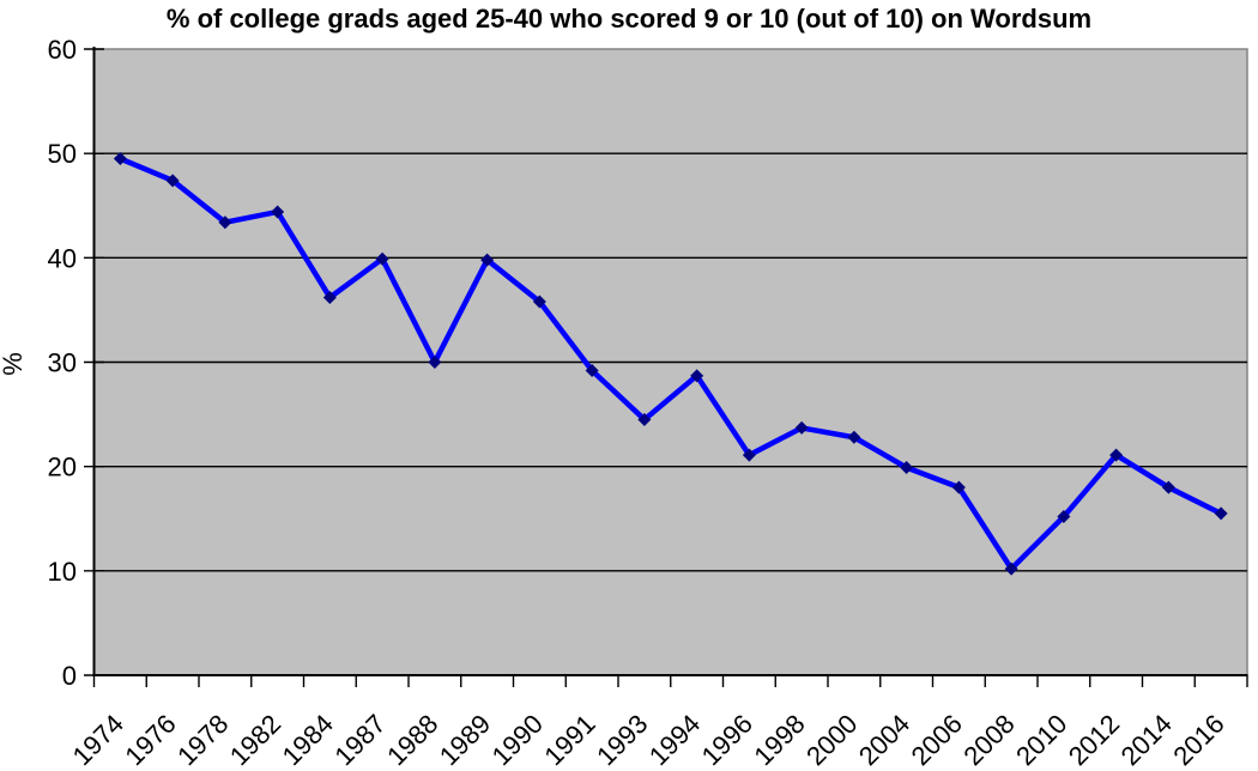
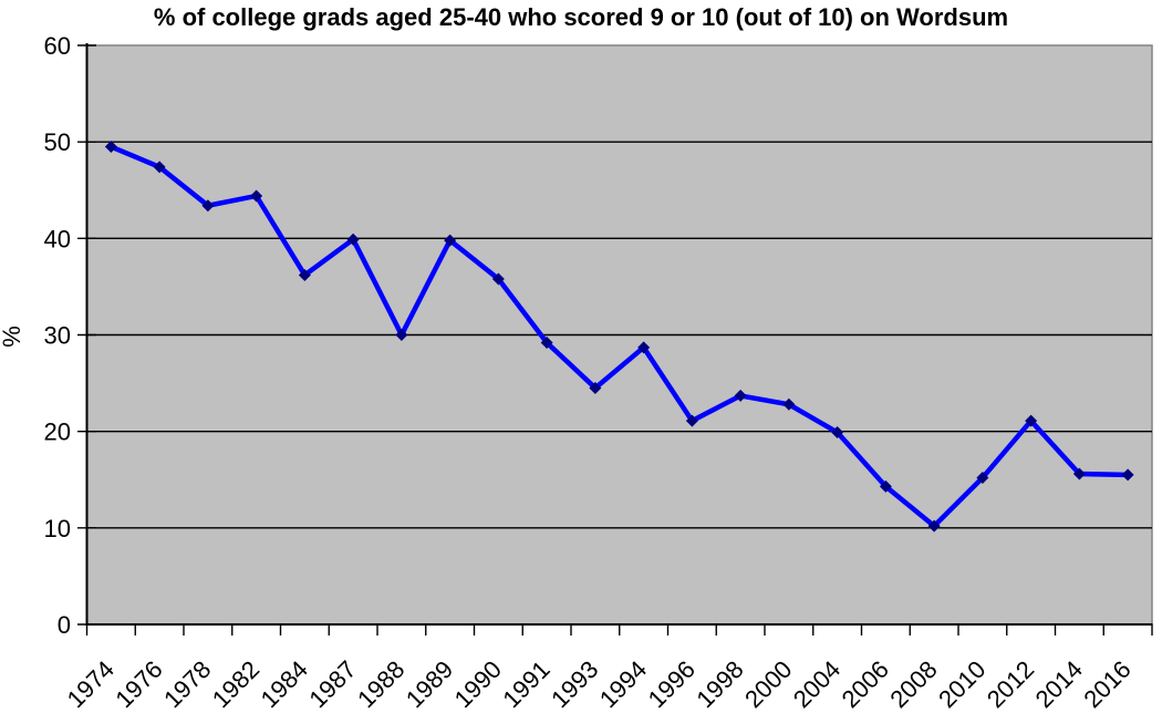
2006: 18 -> 14
2014: 18 -> 16
